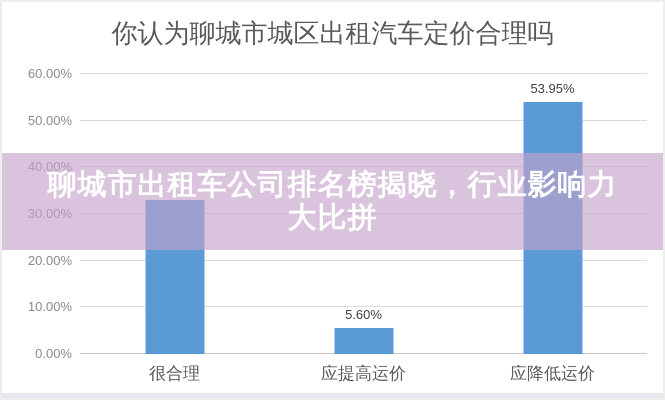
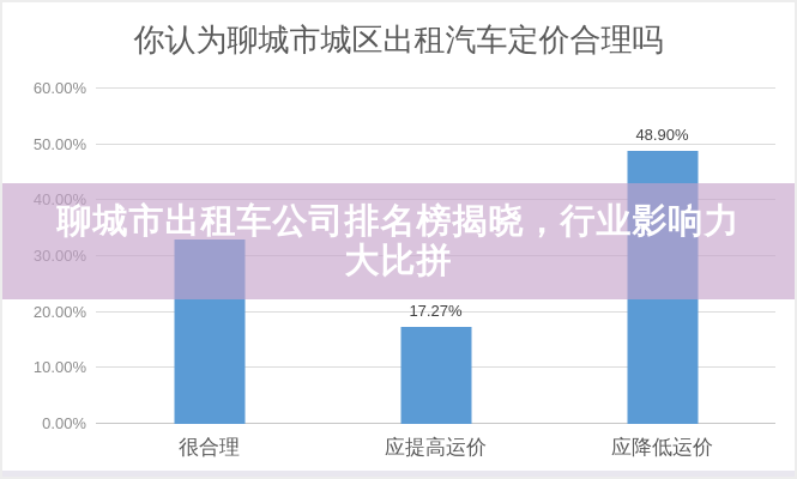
应提高运价: 5.60% -> 17.27%
应降低运价: 53.95% -> 48.90%
